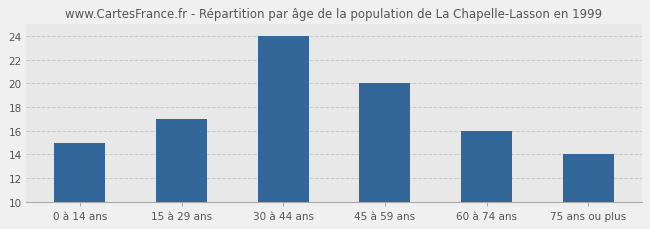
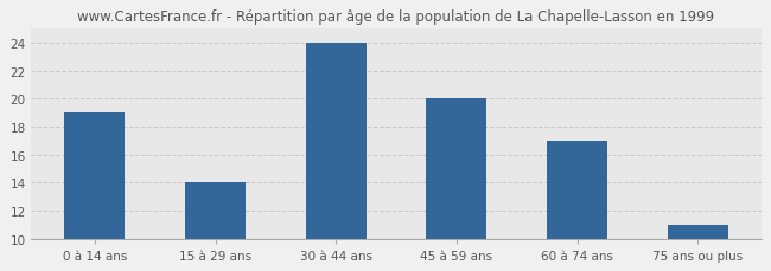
0 à 14 ans: 15 -> 19
15 à 29 ans: 17 -> 14
60 à 74 ans: 16 -> 17
75 ans ou plus: 14 -> 11
